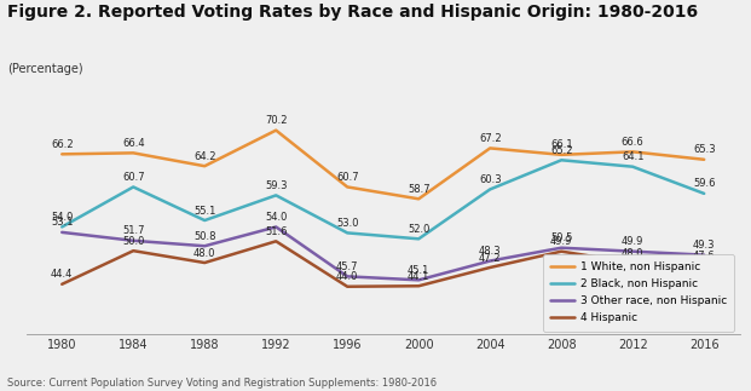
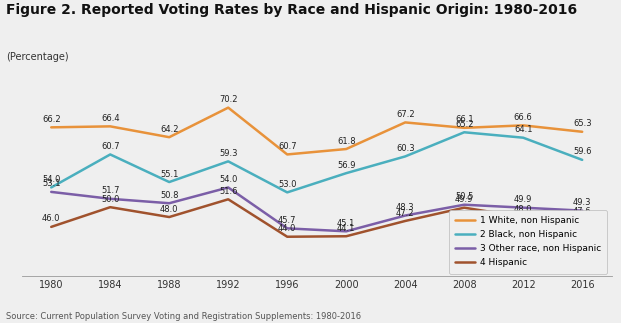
4 Hispanic/1980: 44.4 -> 46.0
1 White, non Hispanic/2000: 58.7 -> 61.8
2 Black, non Hispanic/2000: 52.0 -> 56.9
